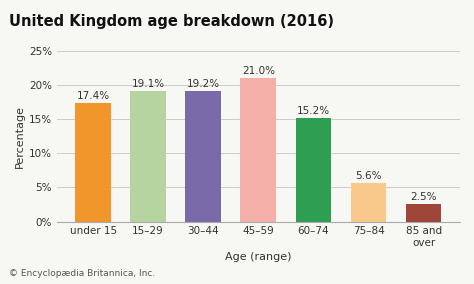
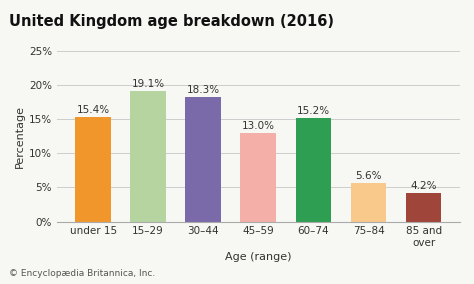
under 15: 17.4% -> 15.4%
30–44: 19.2% -> 18.3%
45–59: 21.0% -> 13.0%
85 and over: 2.5% -> 4.2%
